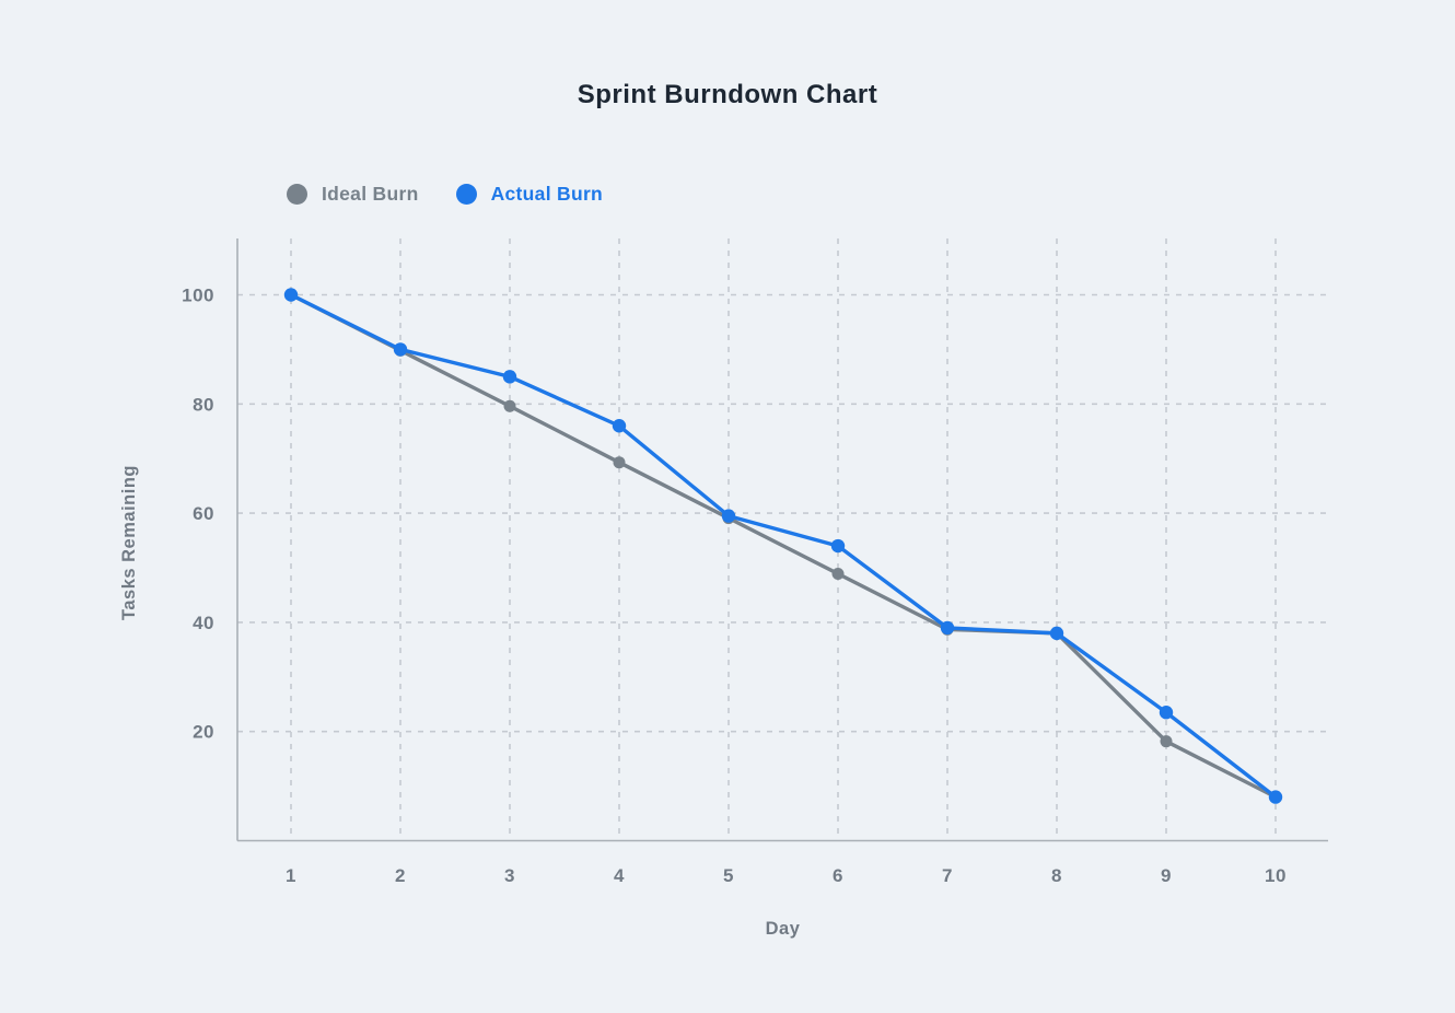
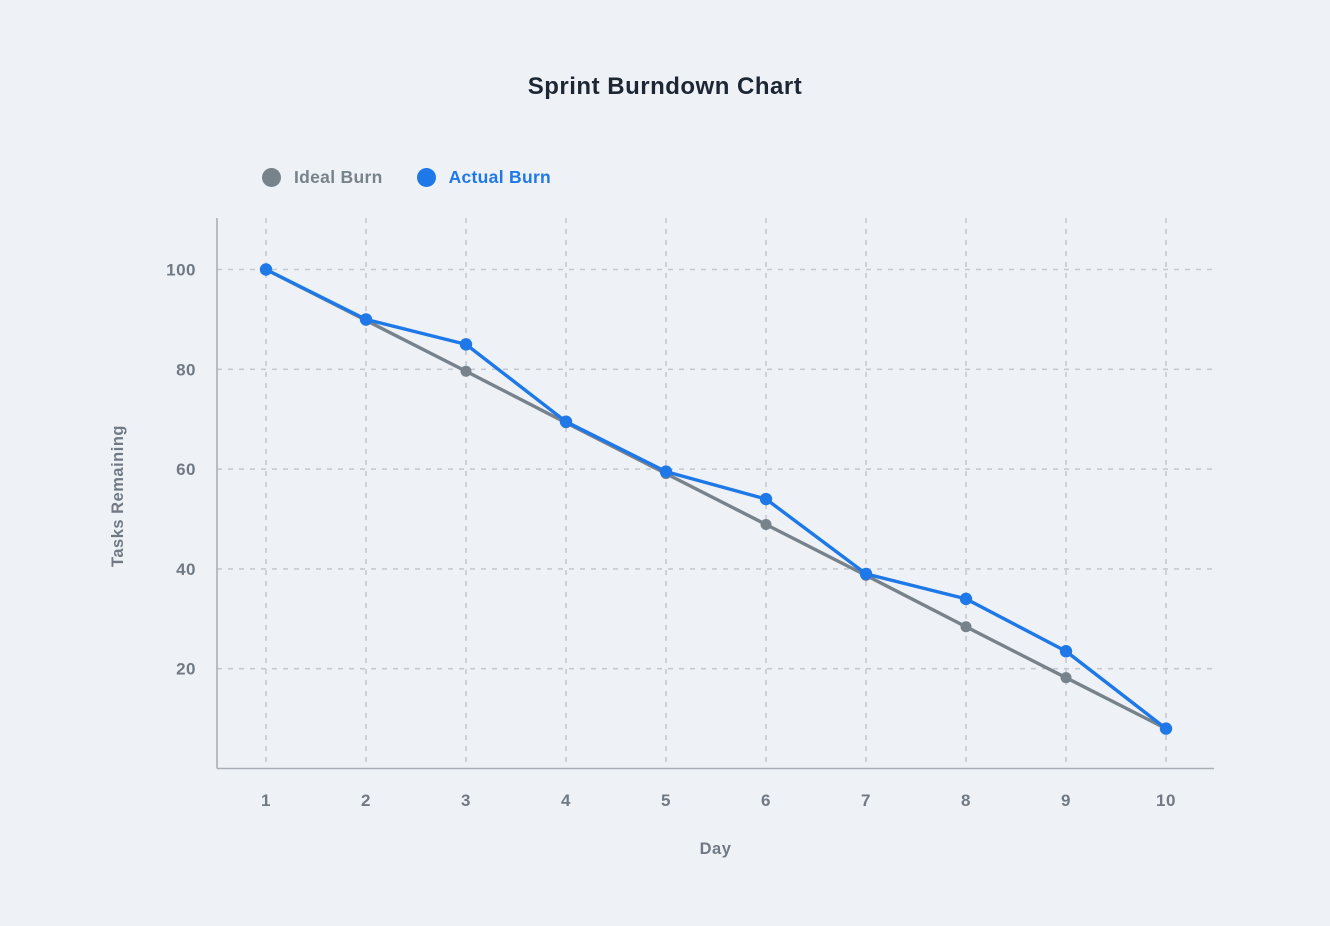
Actual Burn/4: 76 -> 70
Ideal Burn/8: 38 -> 28
Actual Burn/8: 38 -> 34
